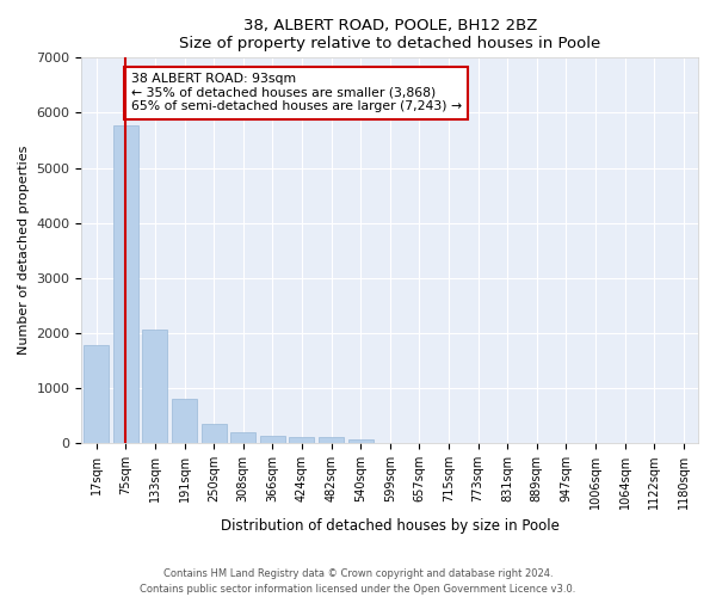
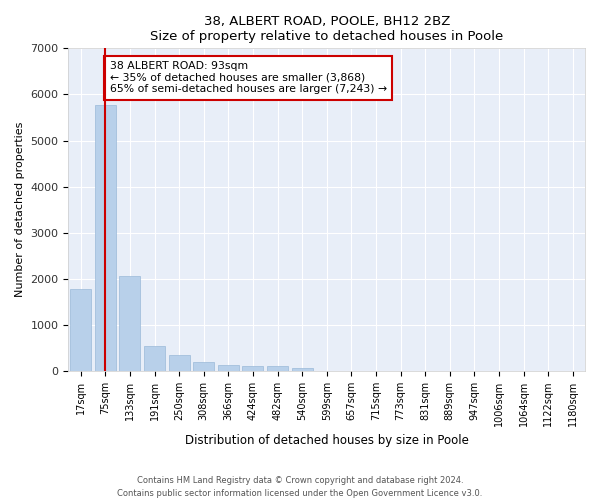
191sqm: 810 -> 550
